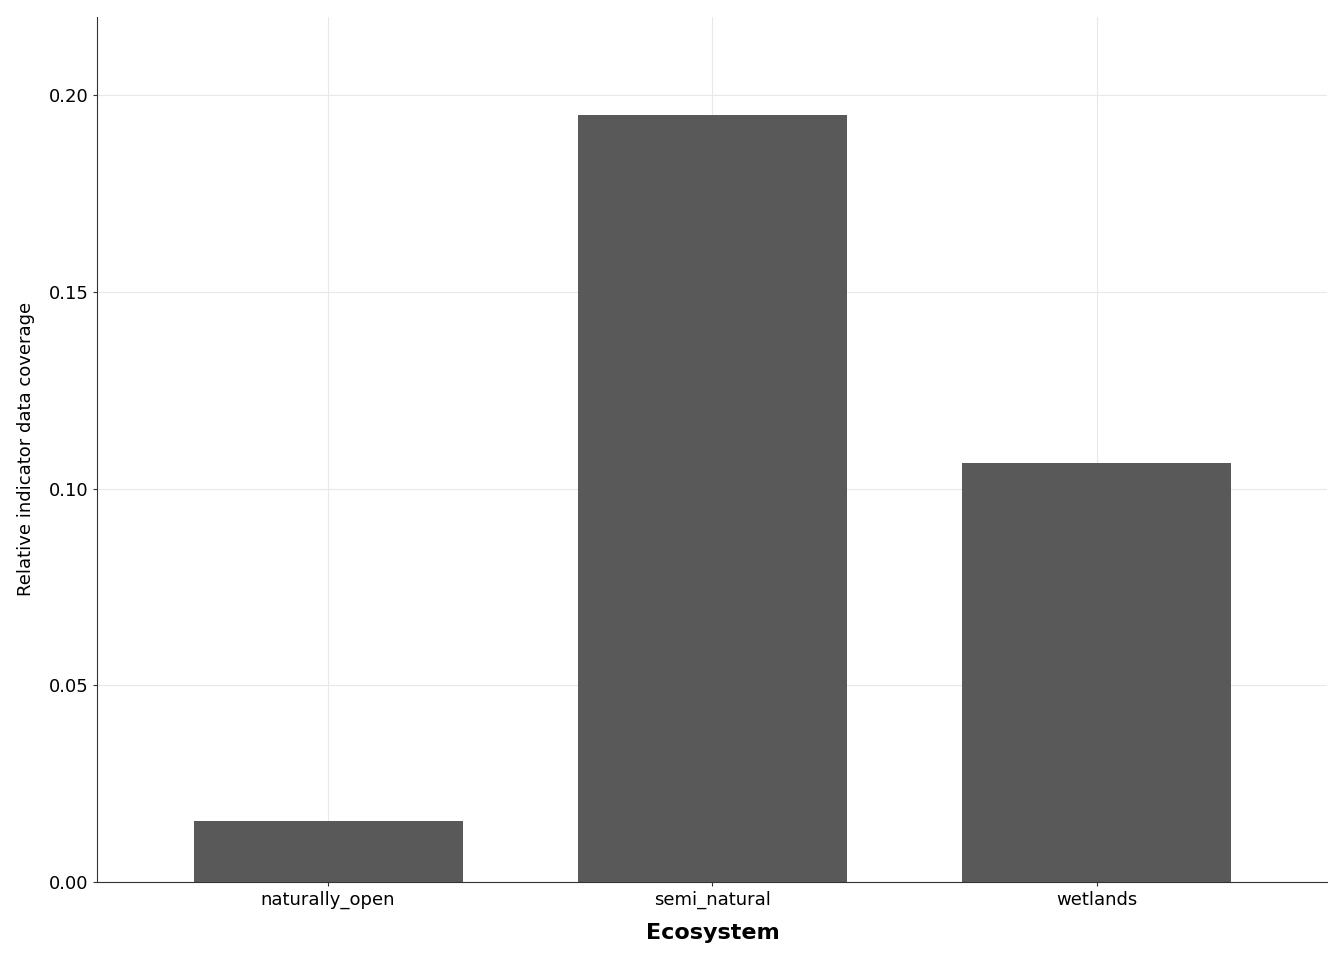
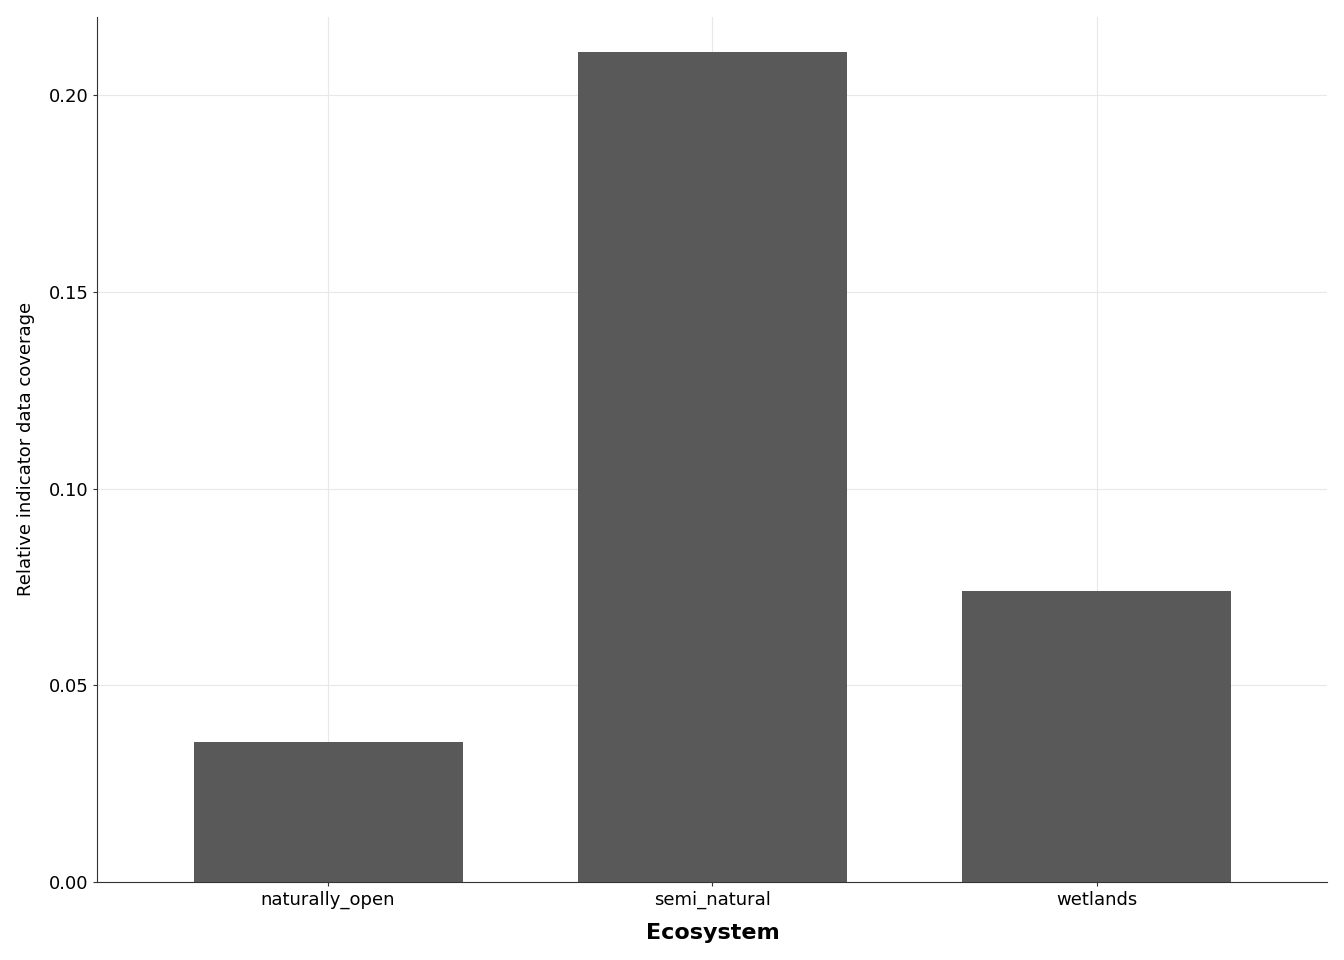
naturally_open: 0.0155 -> 0.0355
semi_natural: 0.1950 -> 0.2110
wetlands: 0.1065 -> 0.0740
